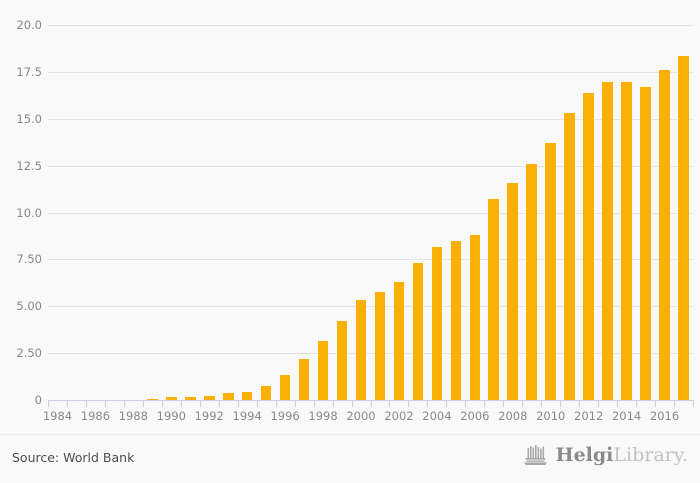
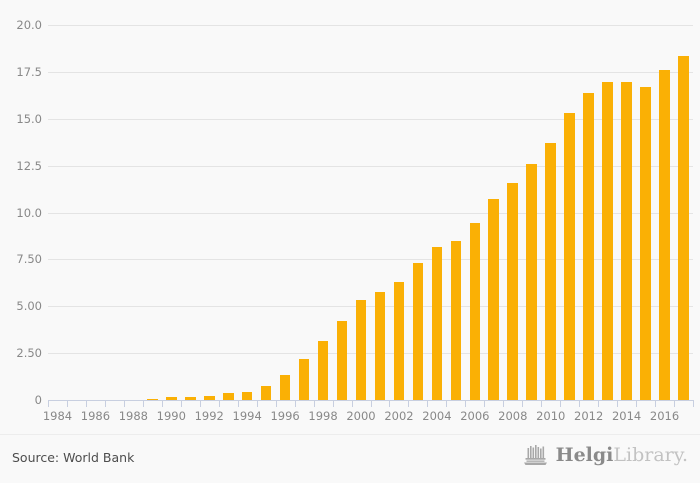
2006: 8.8 -> 9.4
